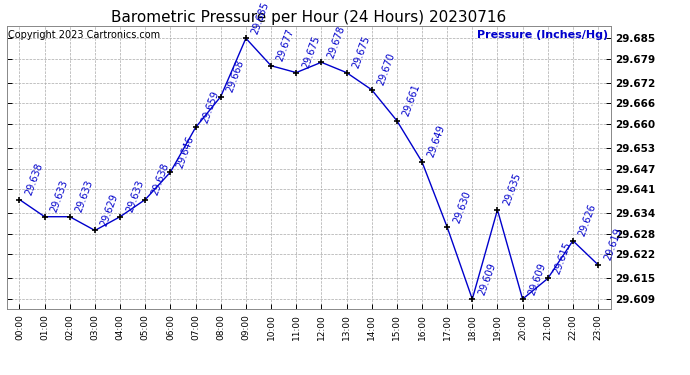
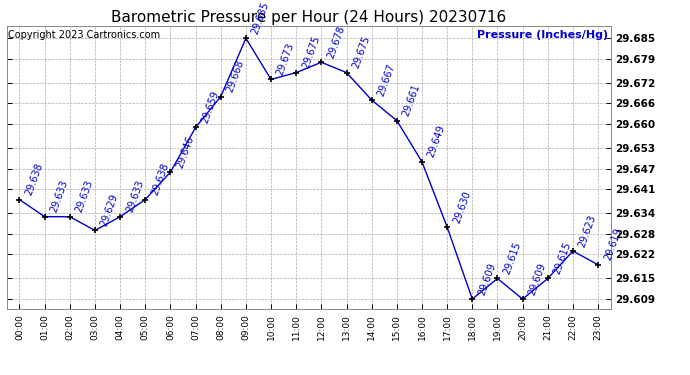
10:00: 29.677 -> 29.673
14:00: 29.670 -> 29.667
19:00: 29.635 -> 29.615
22:00: 29.626 -> 29.623
